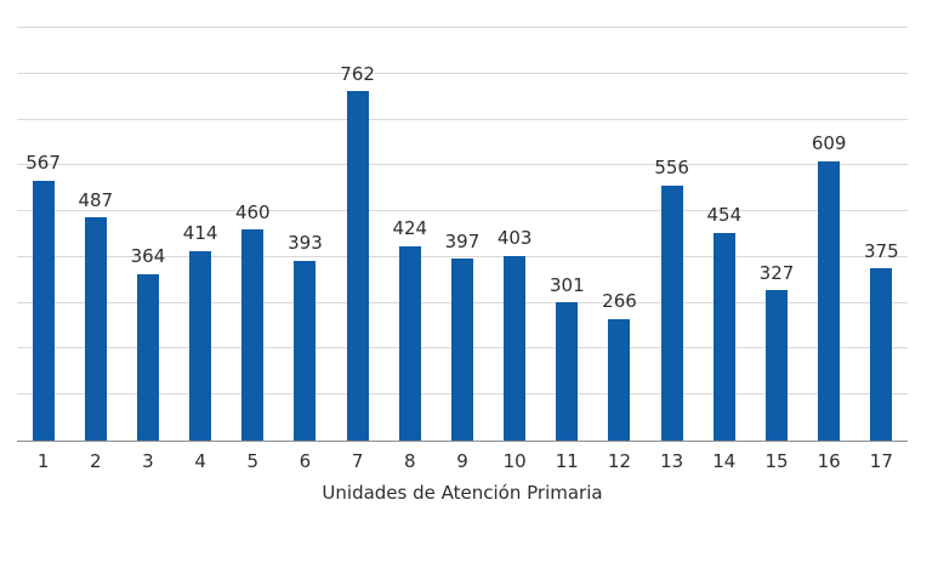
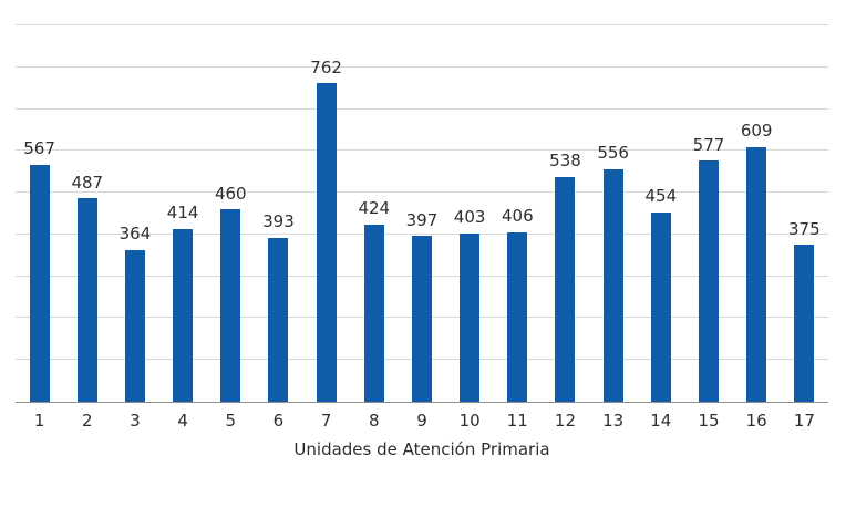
11: 301 -> 406
12: 266 -> 538
15: 327 -> 577
